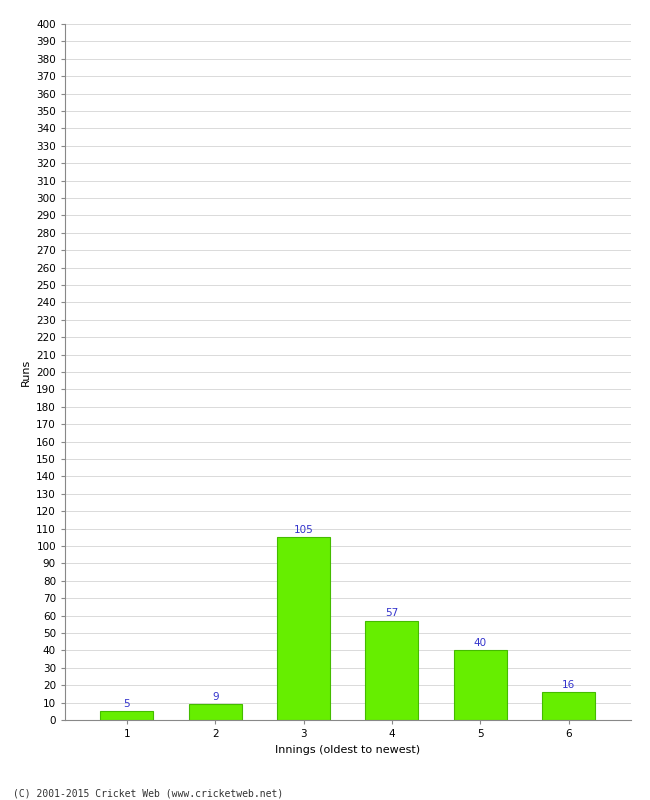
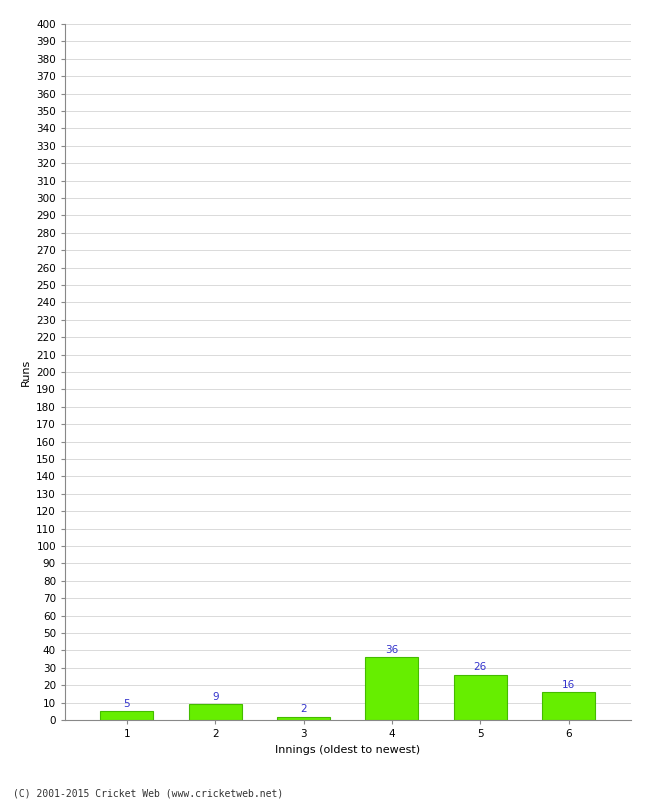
3: 105 -> 2
4: 57 -> 36
5: 40 -> 26
